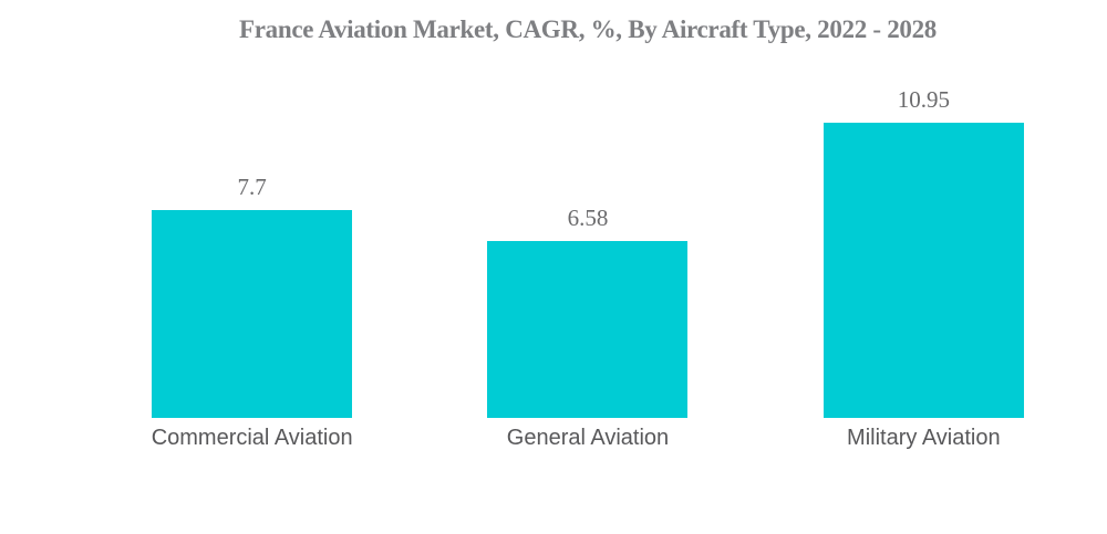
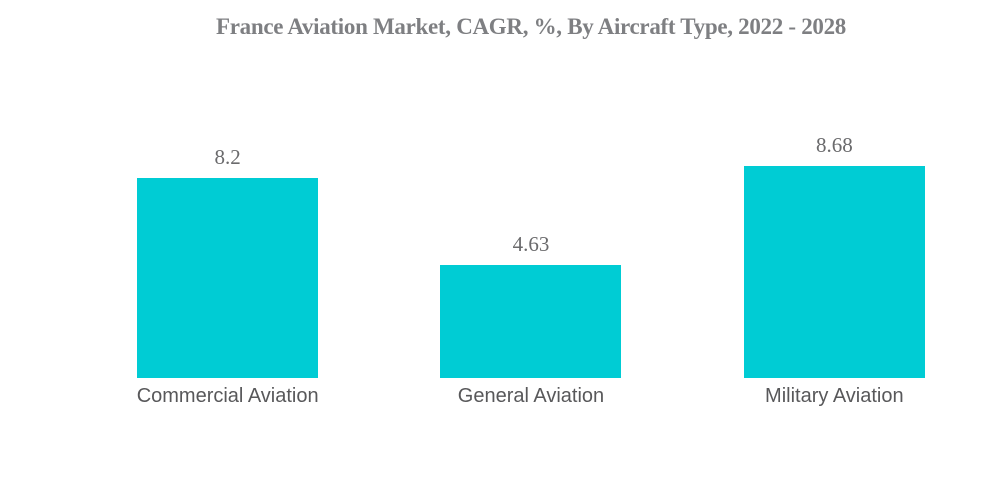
Commercial Aviation: 7.7 -> 8.2
General Aviation: 6.58 -> 4.63
Military Aviation: 10.95 -> 8.68
